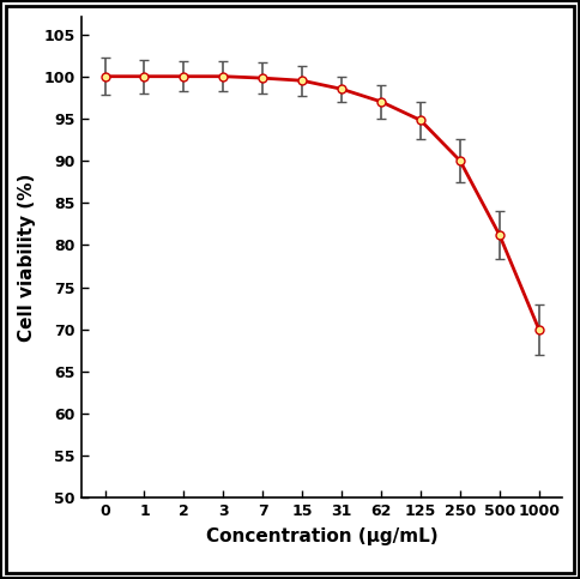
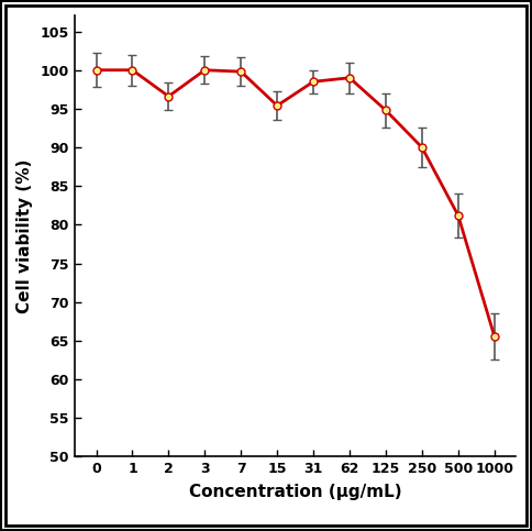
2: 100.0 -> 96.6
15: 99.5 -> 95.4
62: 97.0 -> 99.0
1000: 70.0 -> 65.6
